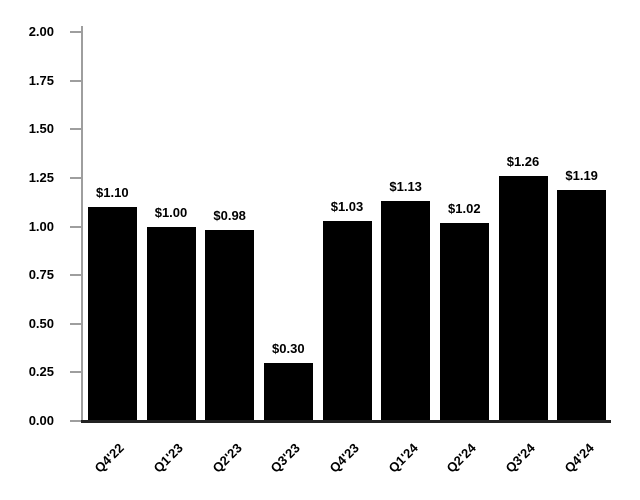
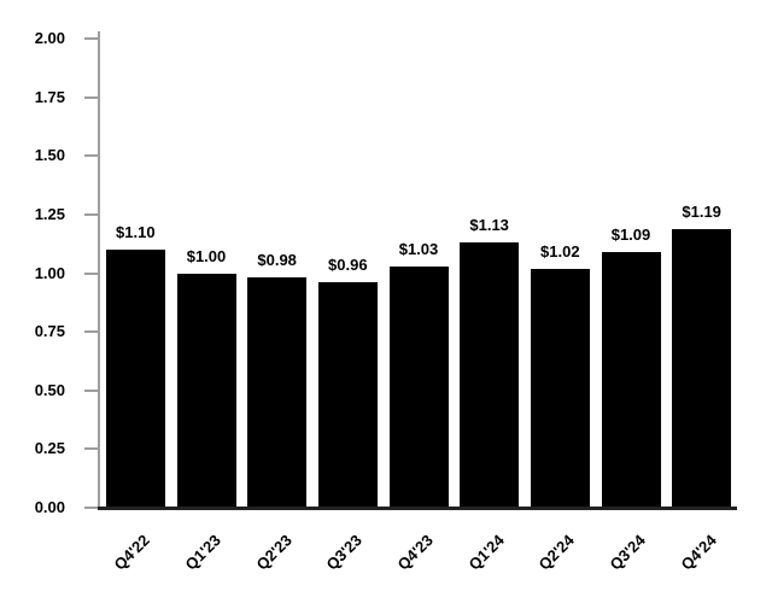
Q3'23: $0.30 -> $0.96
Q3'24: $1.26 -> $1.09
